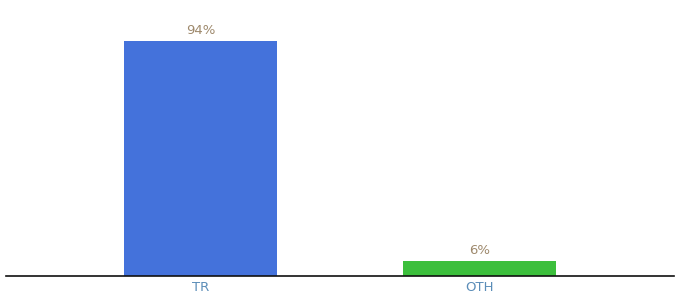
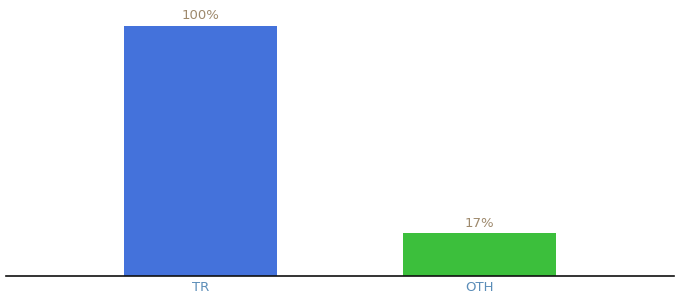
TR: 94% -> 100%
OTH: 6% -> 17%
